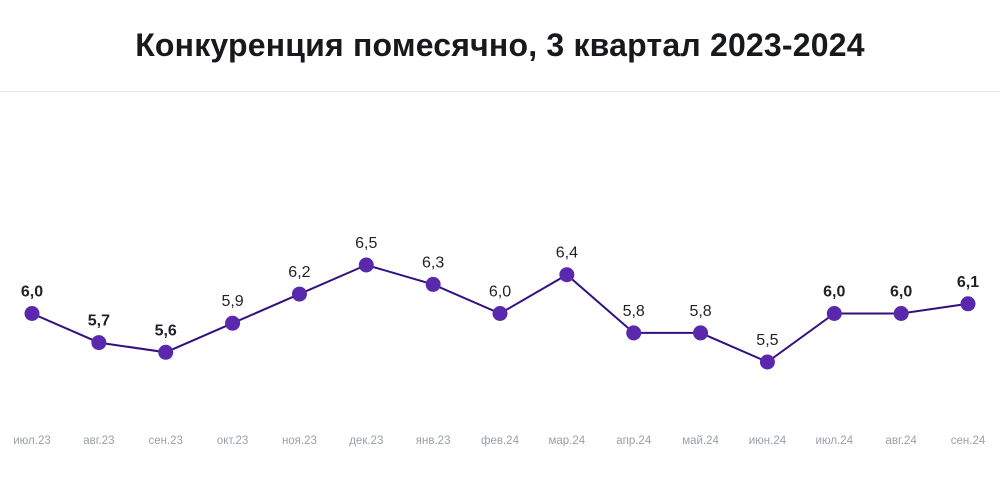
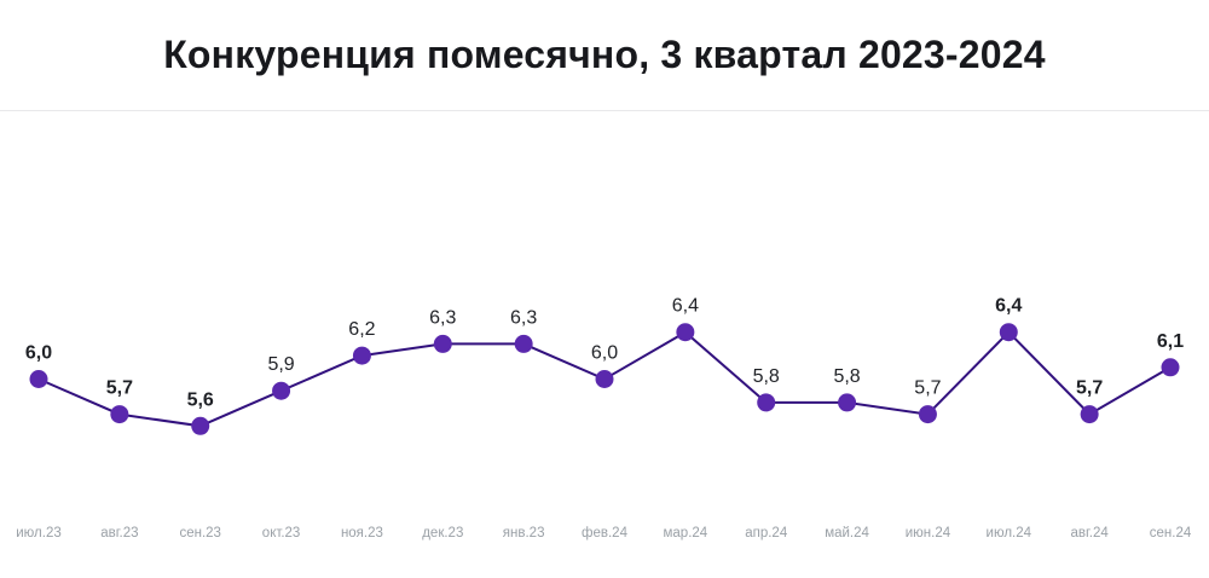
дек.23: 6,5 -> 6,3
июн.24: 5,5 -> 5,7
июл.24: 6,0 -> 6,4
авг.24: 6,0 -> 5,7
